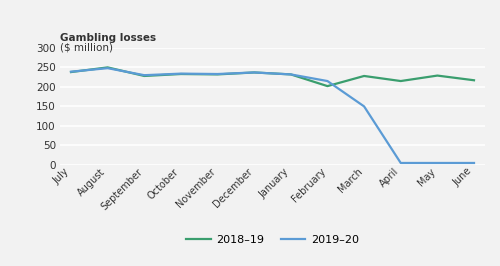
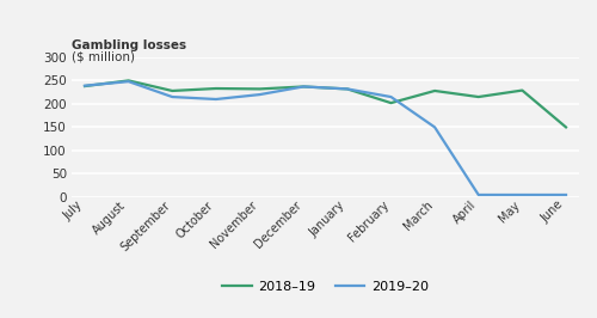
2019–20/September: 230 -> 215
2019–20/October: 234 -> 210
2019–20/November: 233 -> 220
2018–19/June: 217 -> 150
